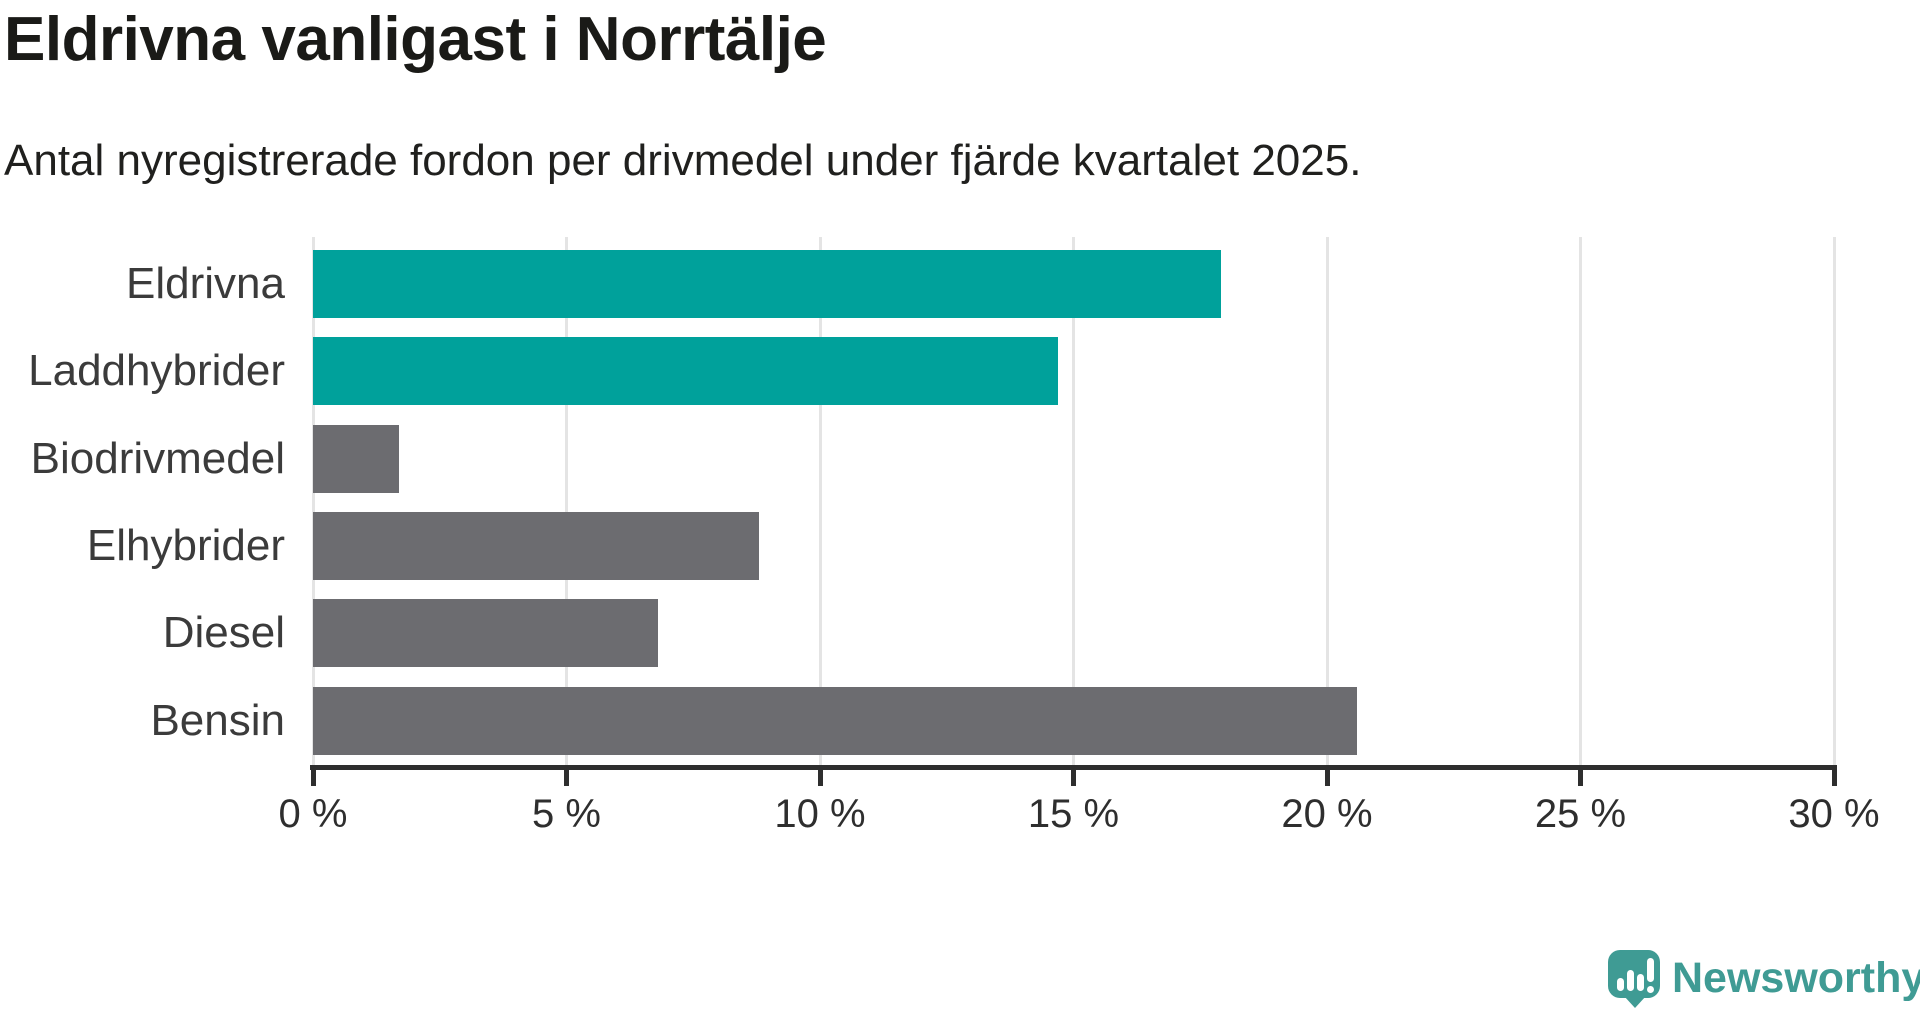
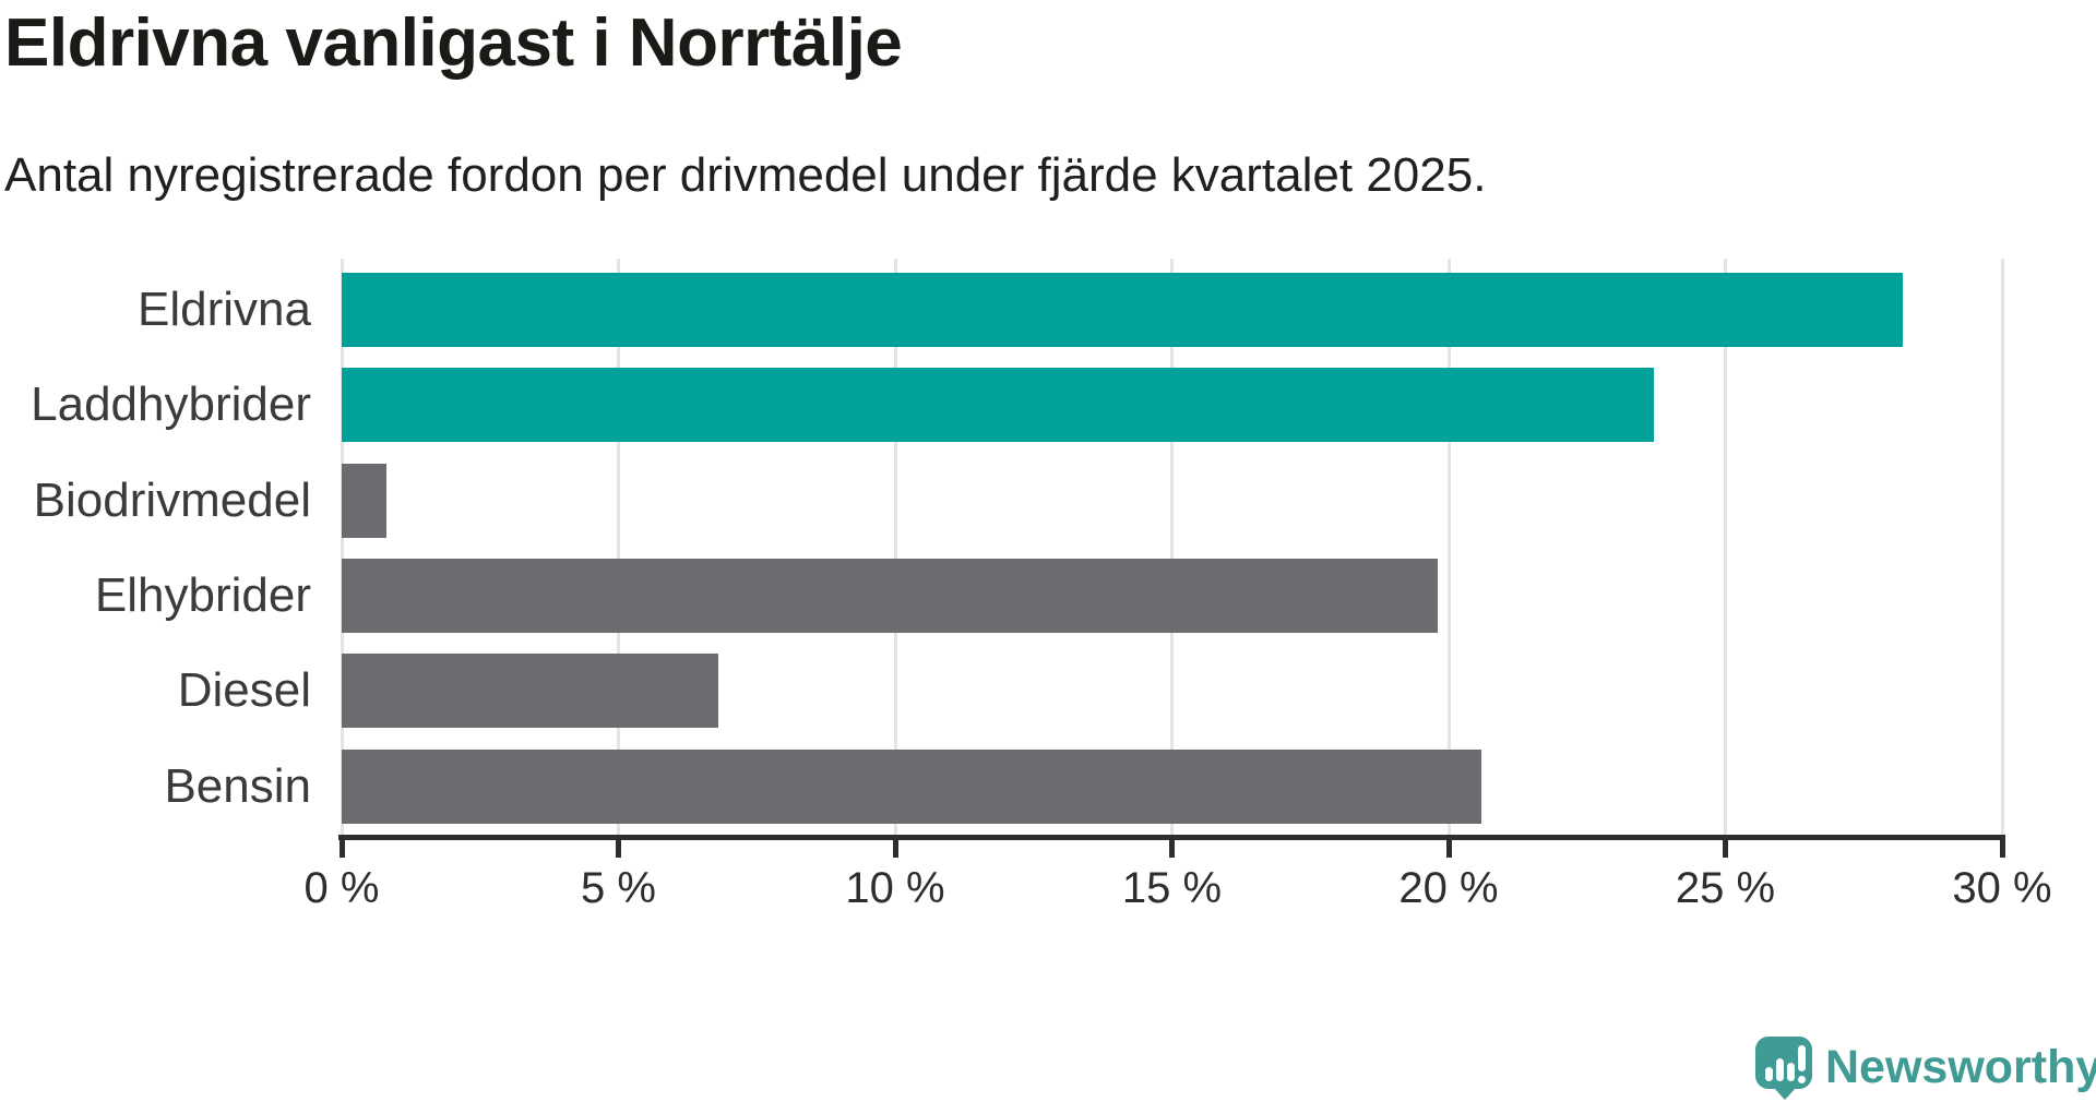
Eldrivna: 17.9% -> 28.2%
Laddhybrider: 14.7% -> 23.7%
Biodrivmedel: 1.7% -> 0.8%
Elhybrider: 8.8% -> 19.8%
